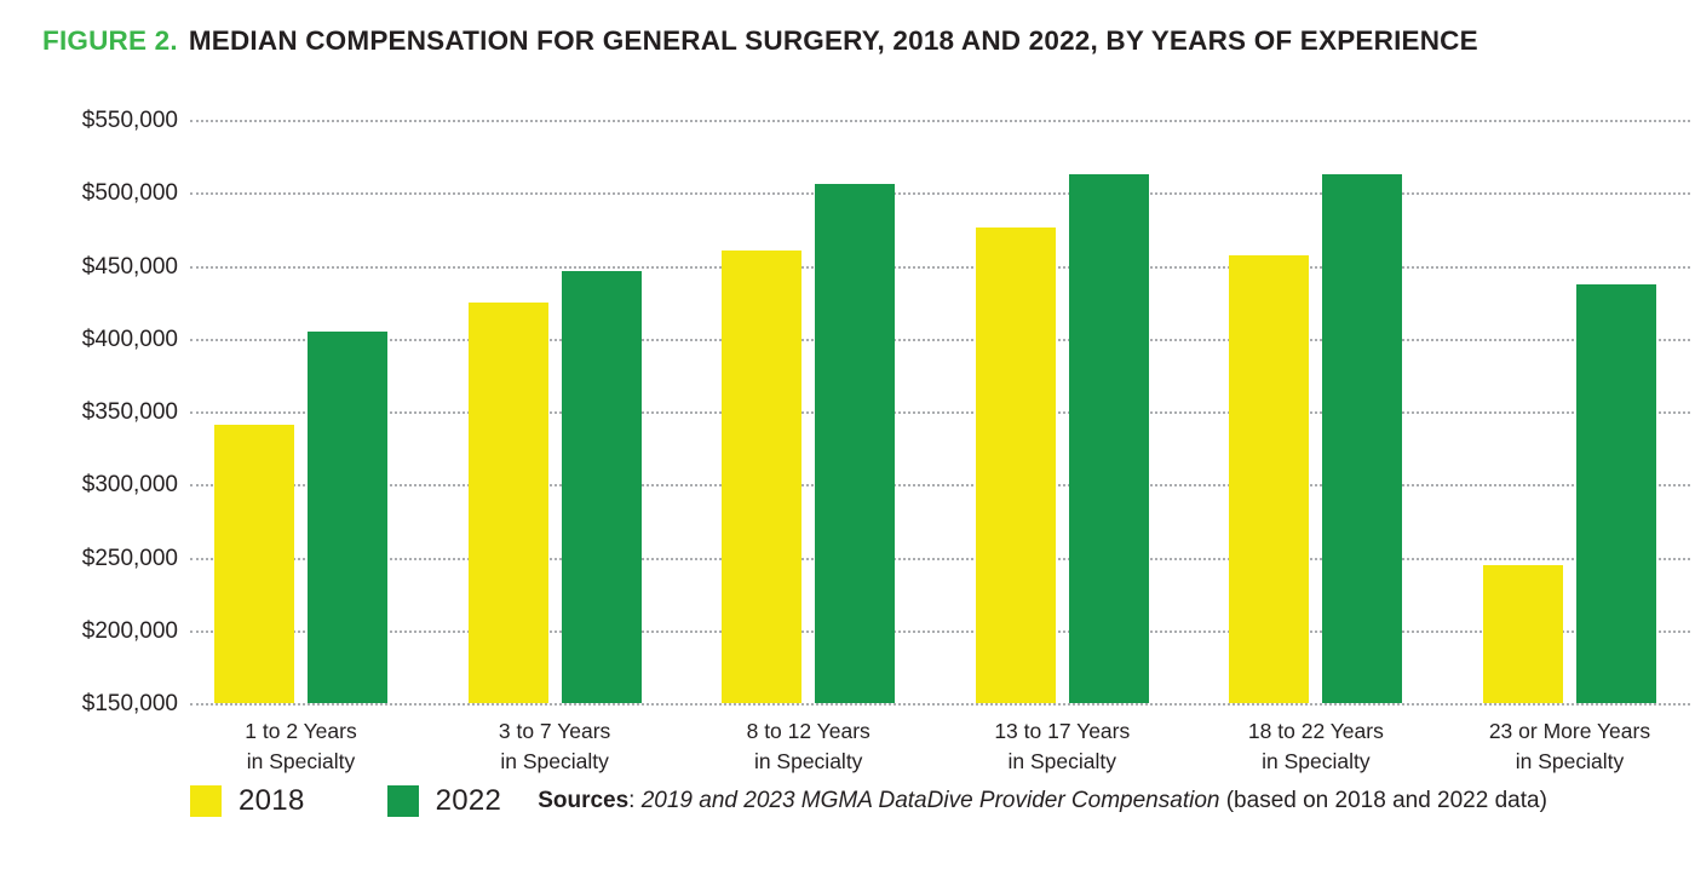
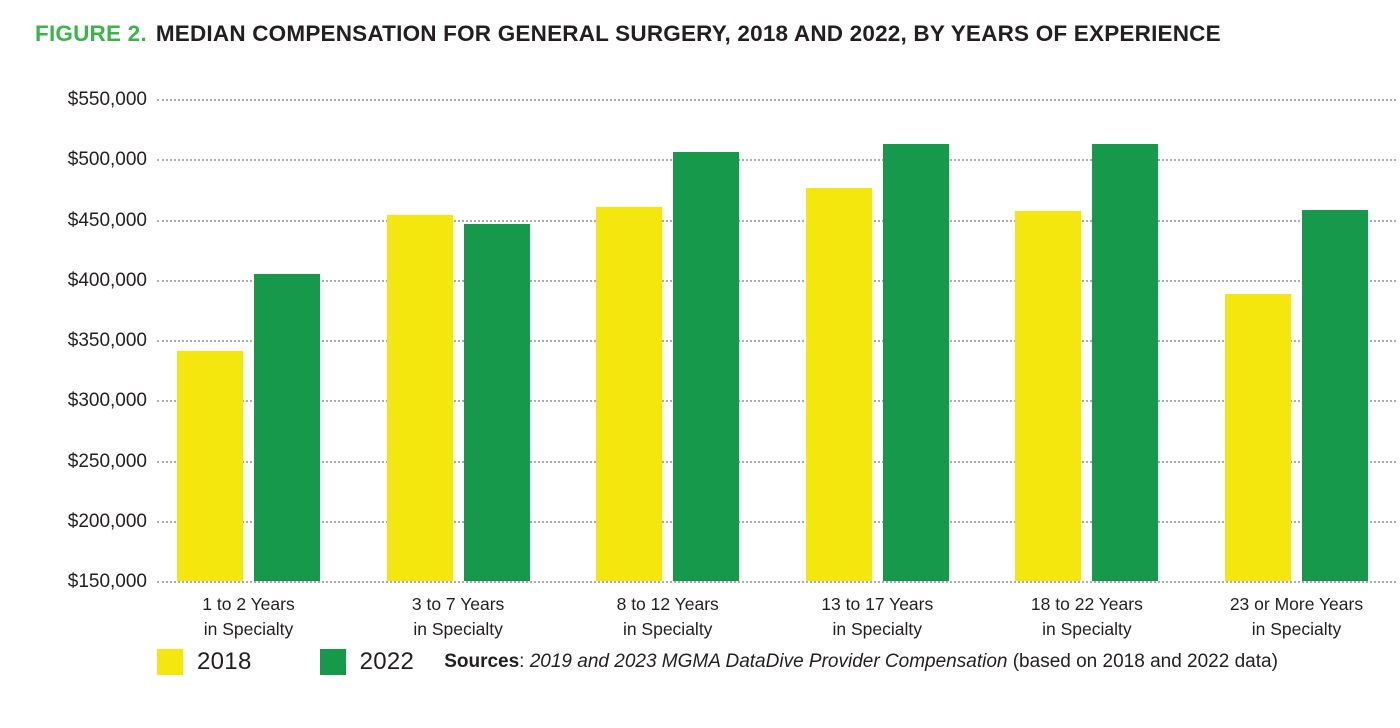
2018/3 to 7 Years in Specialty: $425000 -> $454000
2018/23 or More Years in Specialty: $245000 -> $388000
2022/23 or More Years in Specialty: $437000 -> $458000
